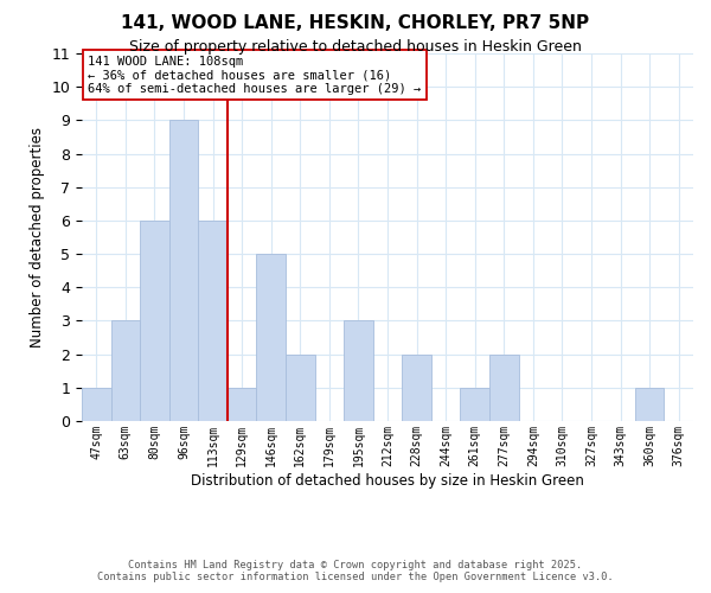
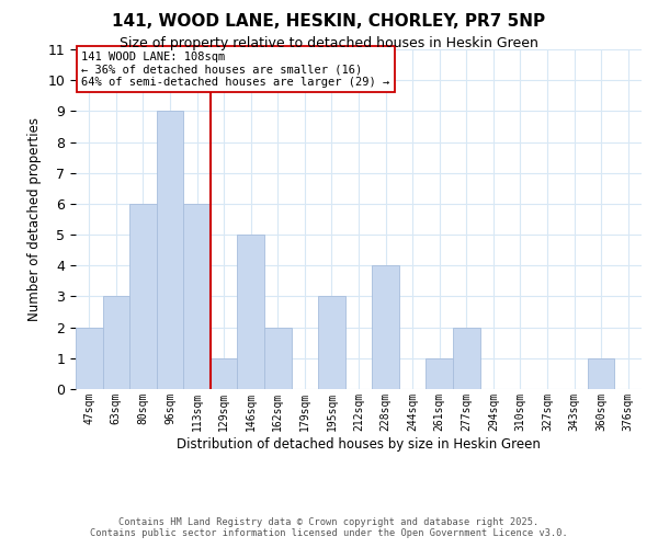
47sqm: 1 -> 2
228sqm: 2 -> 4
